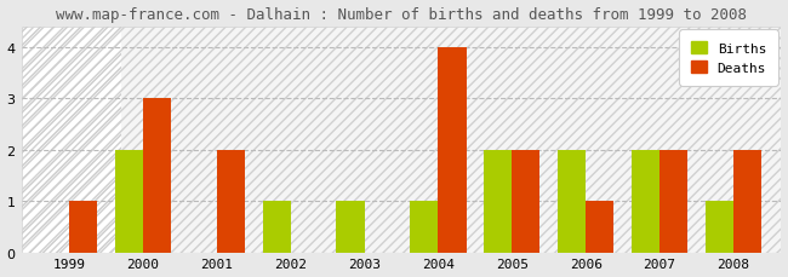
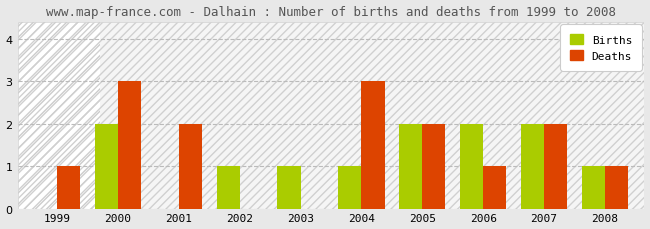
Deaths/2004: 4 -> 3
Deaths/2008: 2 -> 1
